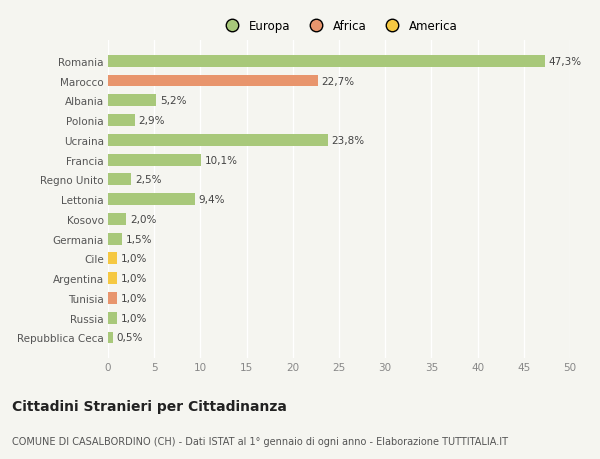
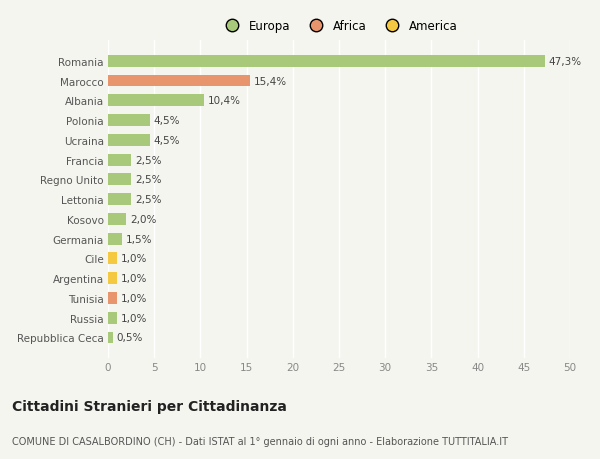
Marocco: 22,7% -> 15,4%
Albania: 5,2% -> 10,4%
Polonia: 2,9% -> 4,5%
Ucraina: 23,8% -> 4,5%
Francia: 10,1% -> 2,5%
Lettonia: 9,4% -> 2,5%
